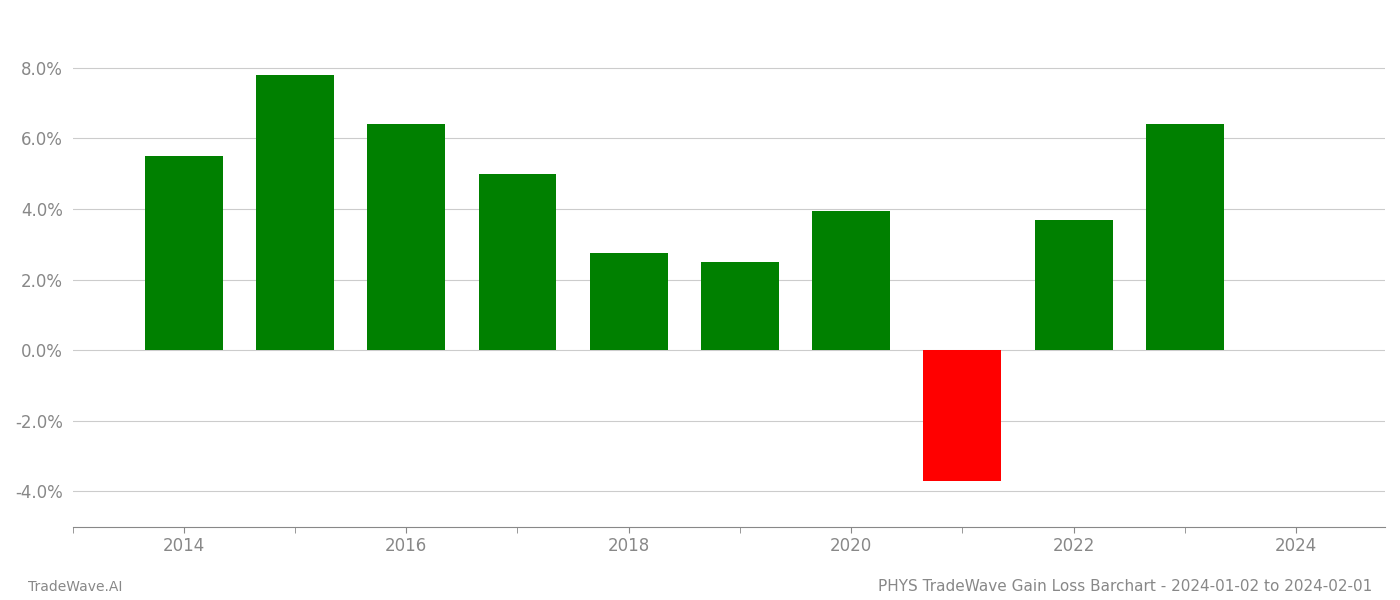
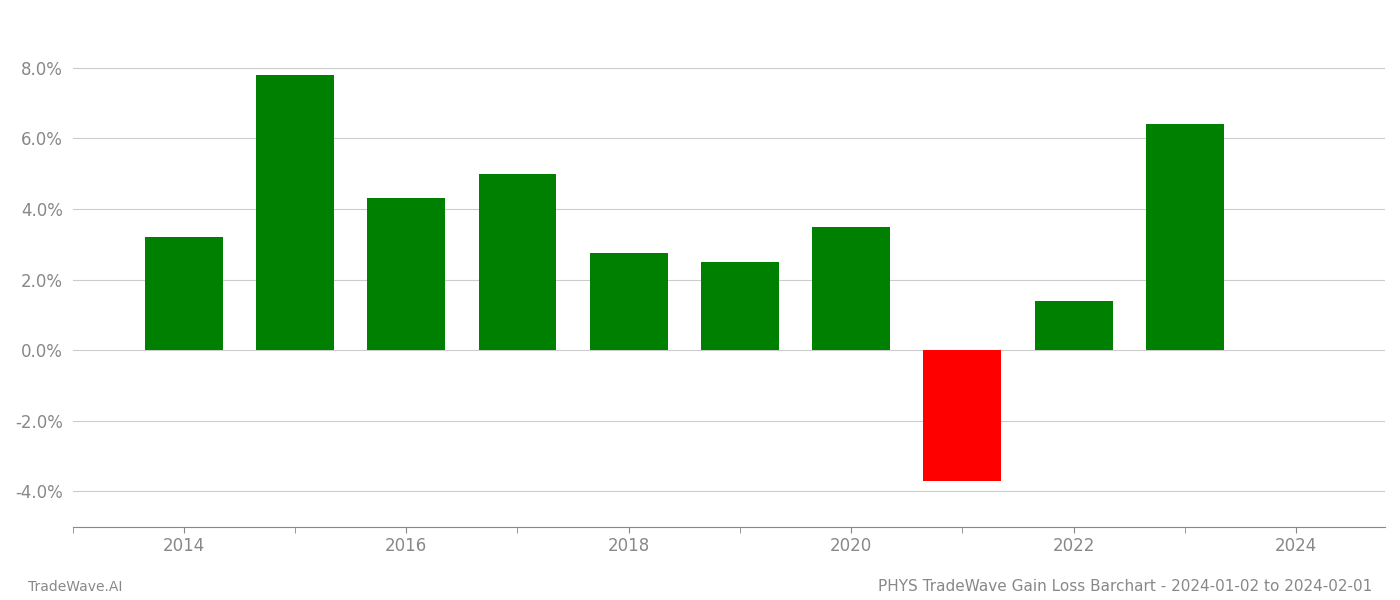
2014: 5.50% -> 3.20%
2016: 6.40% -> 4.30%
2020: 3.95% -> 3.50%
2022: 3.70% -> 1.40%
